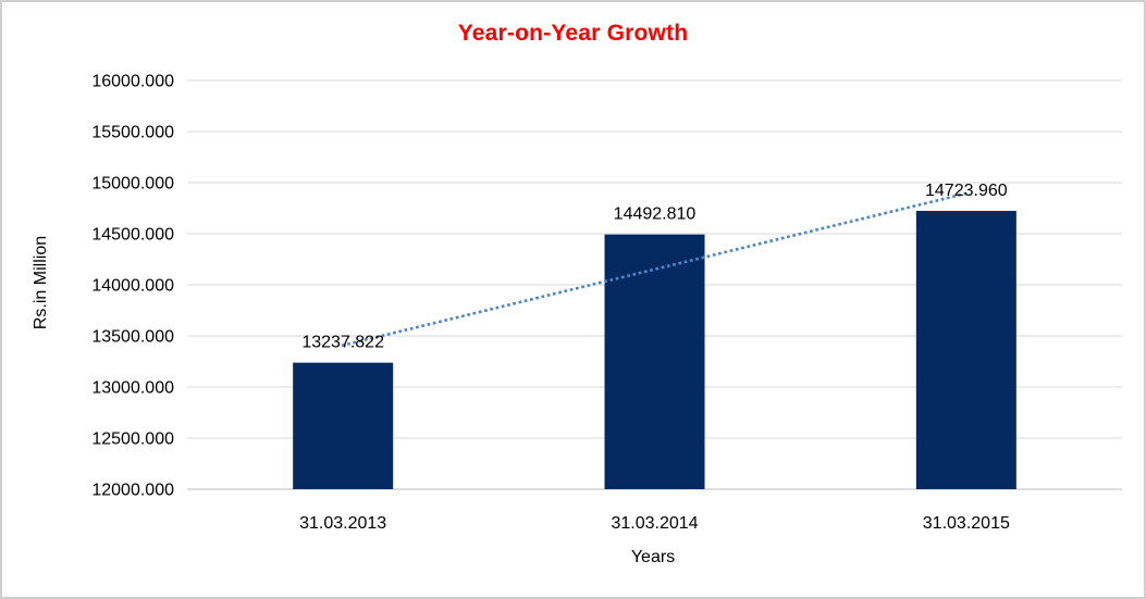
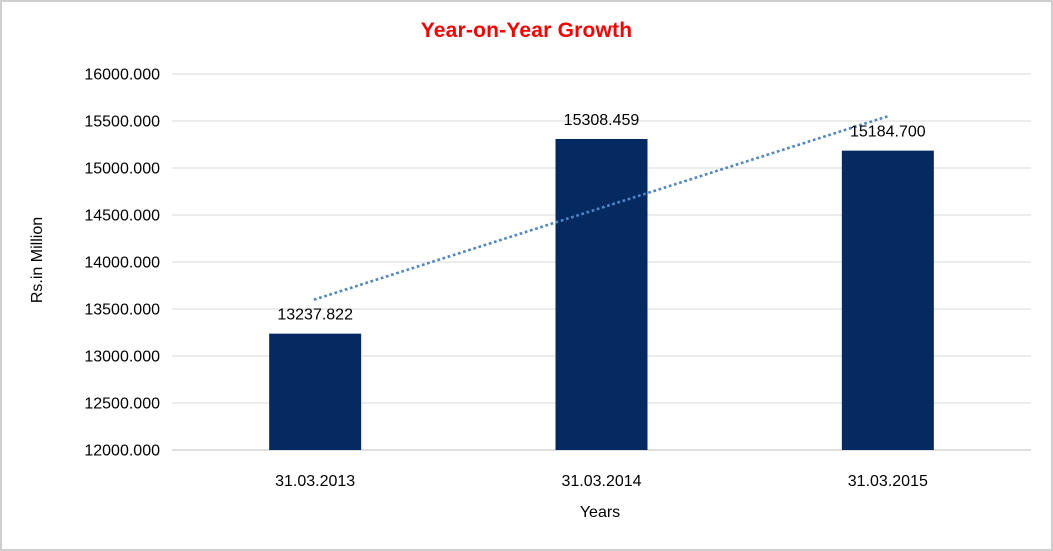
31.03.2014: 14492.810 -> 15308.459
31.03.2015: 14723.960 -> 15184.700
